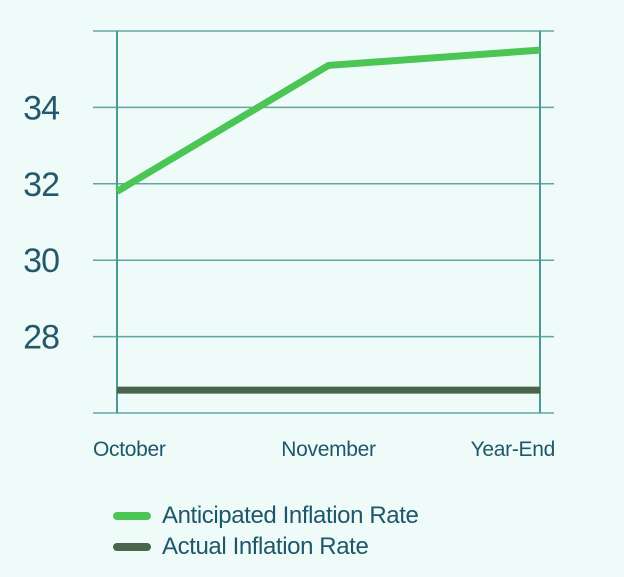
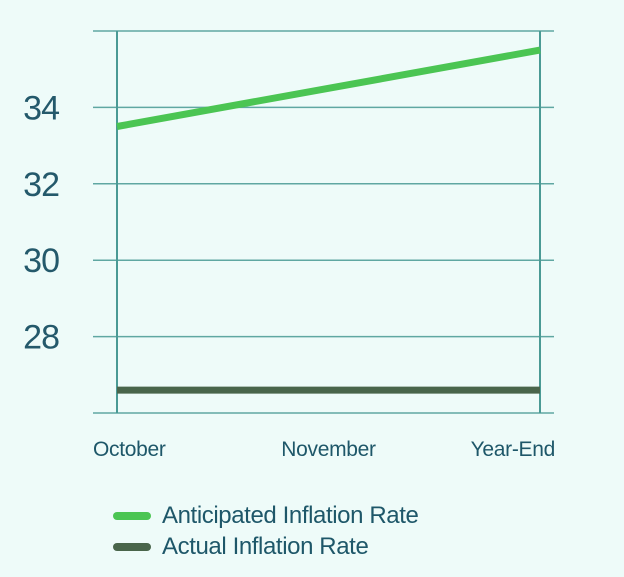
Anticipated Inflation Rate/October: 31.8 -> 33.5
Anticipated Inflation Rate/November: 35.1 -> 34.5
